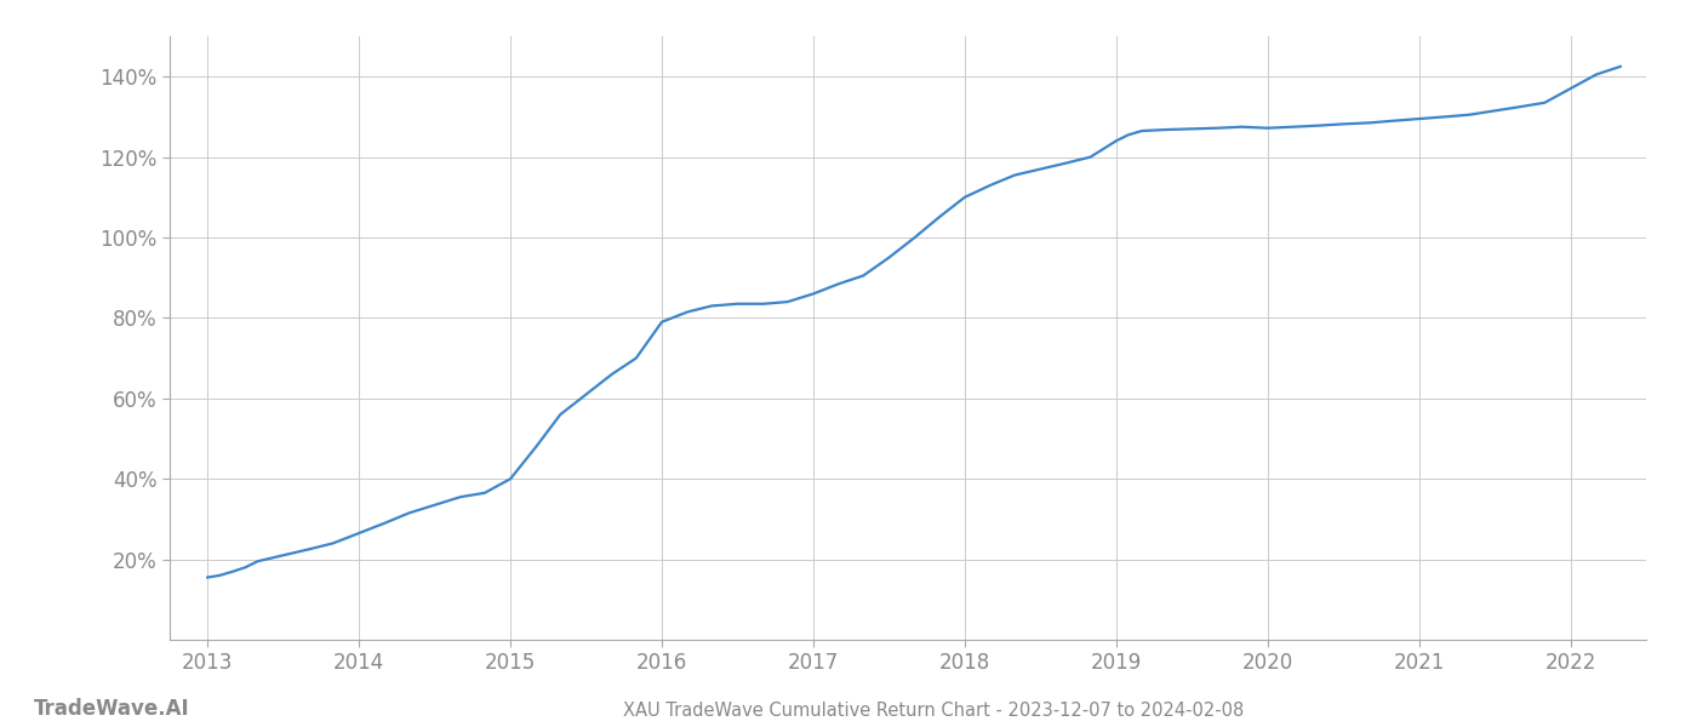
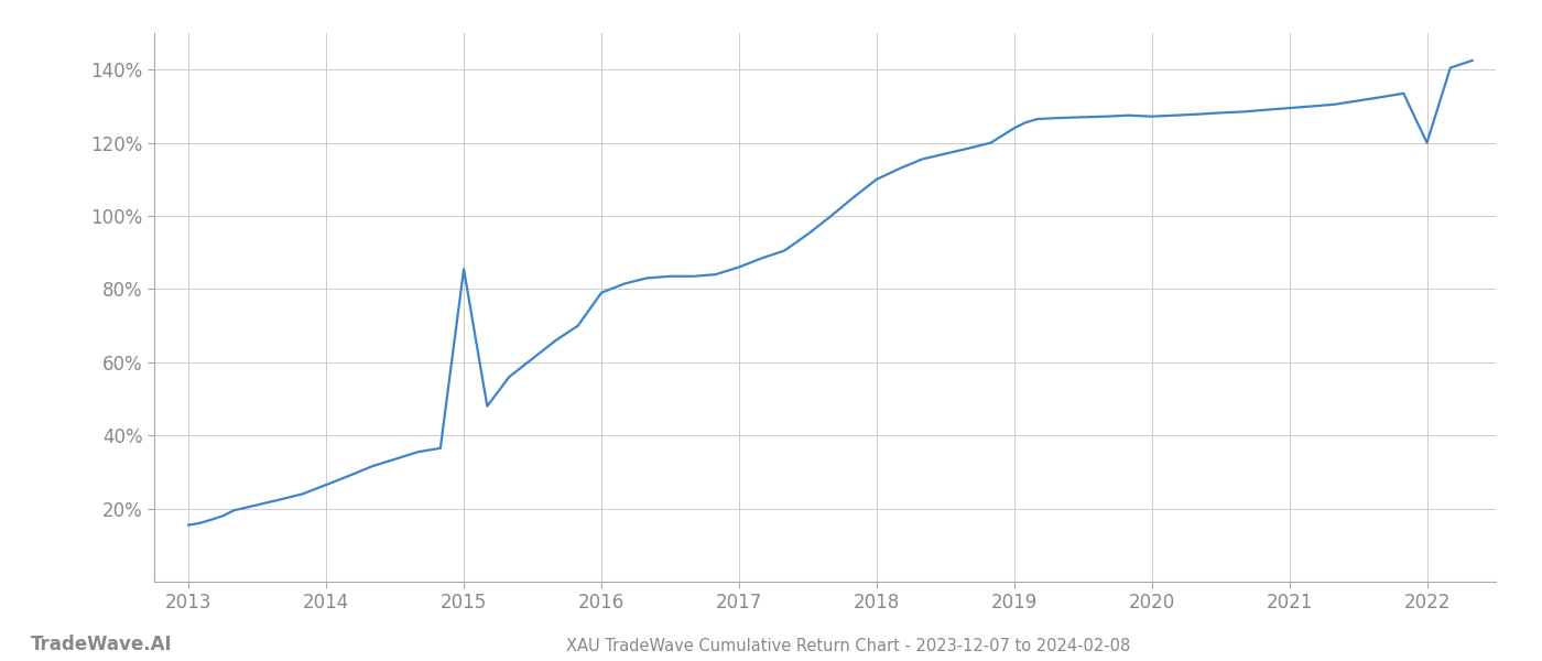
2015: 40.0% -> 85.5%
2022: 137.0% -> 120.0%
